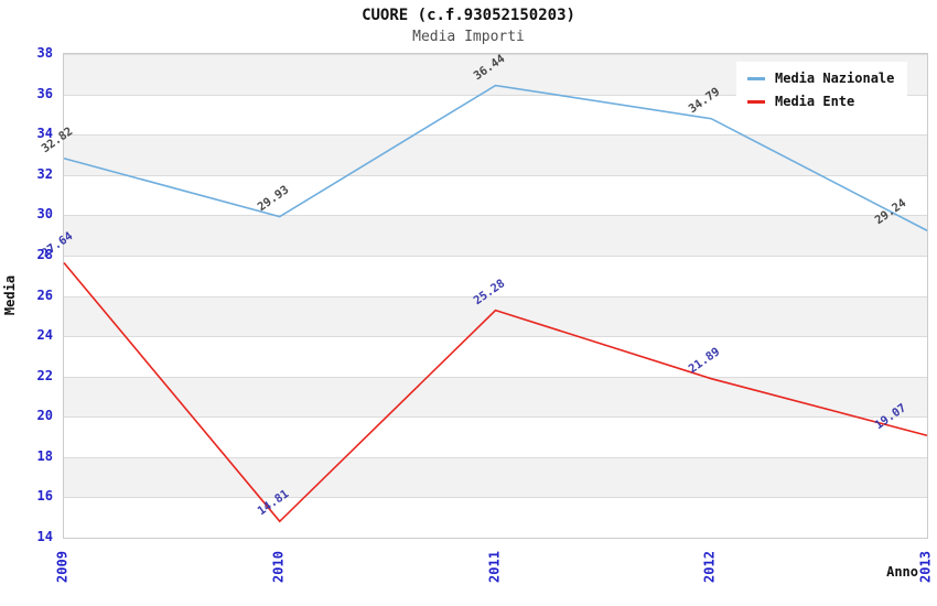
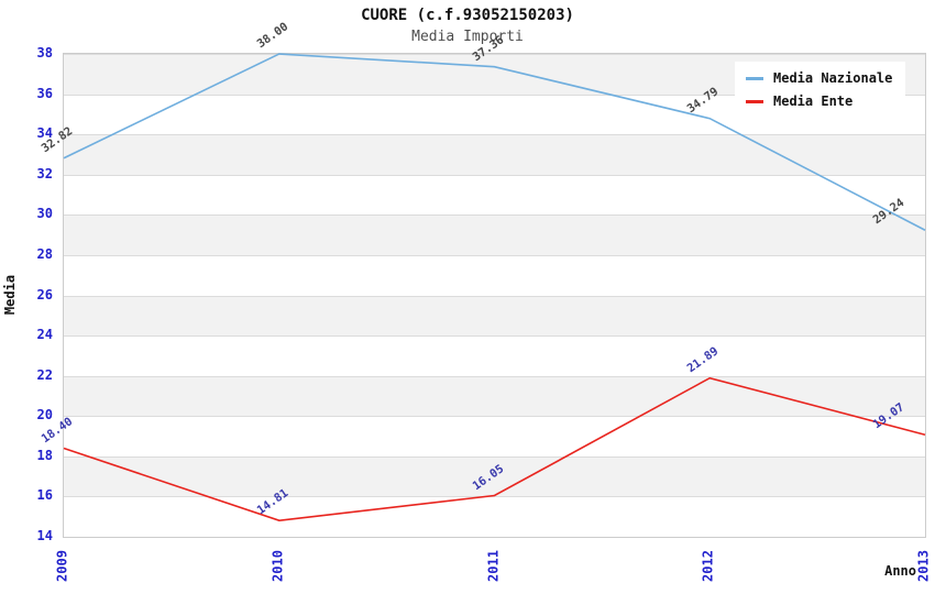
Media Ente/2009: 27.64 -> 18.40
Media Nazionale/2010: 29.93 -> 38.00
Media Nazionale/2011: 36.44 -> 37.36
Media Ente/2011: 25.28 -> 16.05
